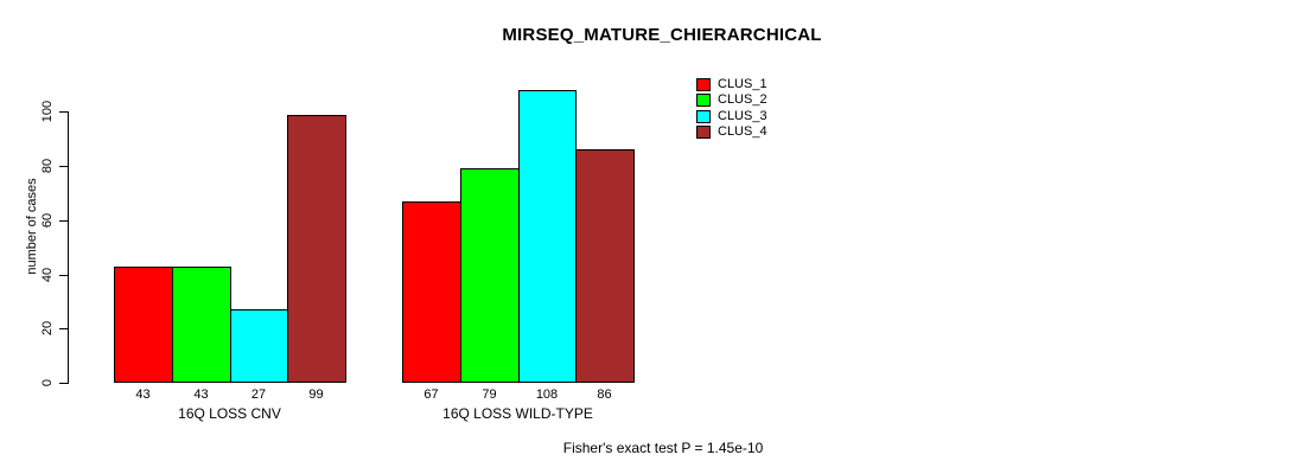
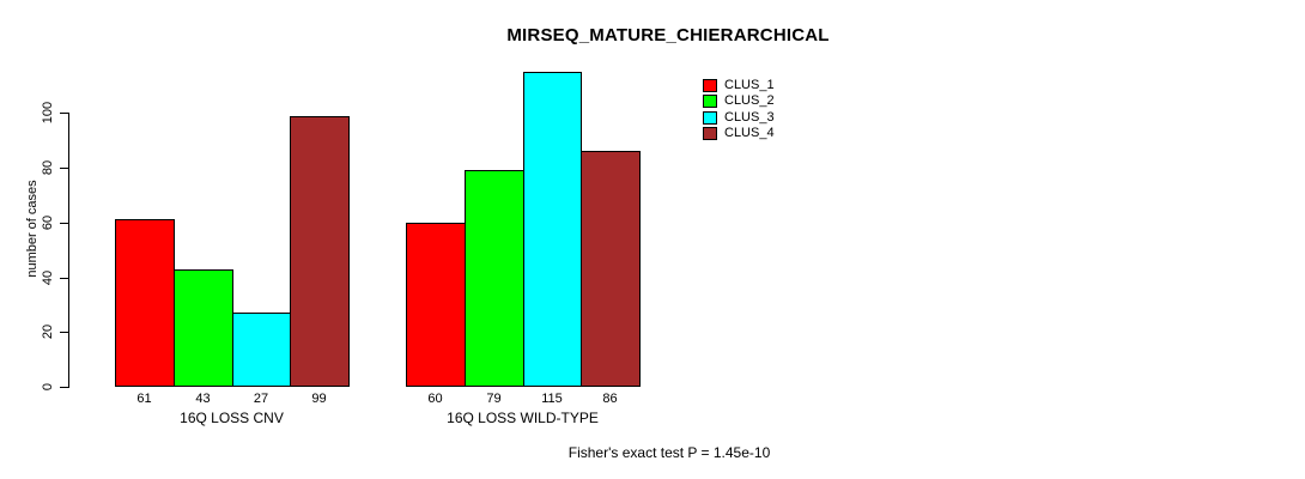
CLUS_1/16Q LOSS CNV: 43 -> 61
CLUS_1/16Q LOSS WILD-TYPE: 67 -> 60
CLUS_3/16Q LOSS WILD-TYPE: 108 -> 115
